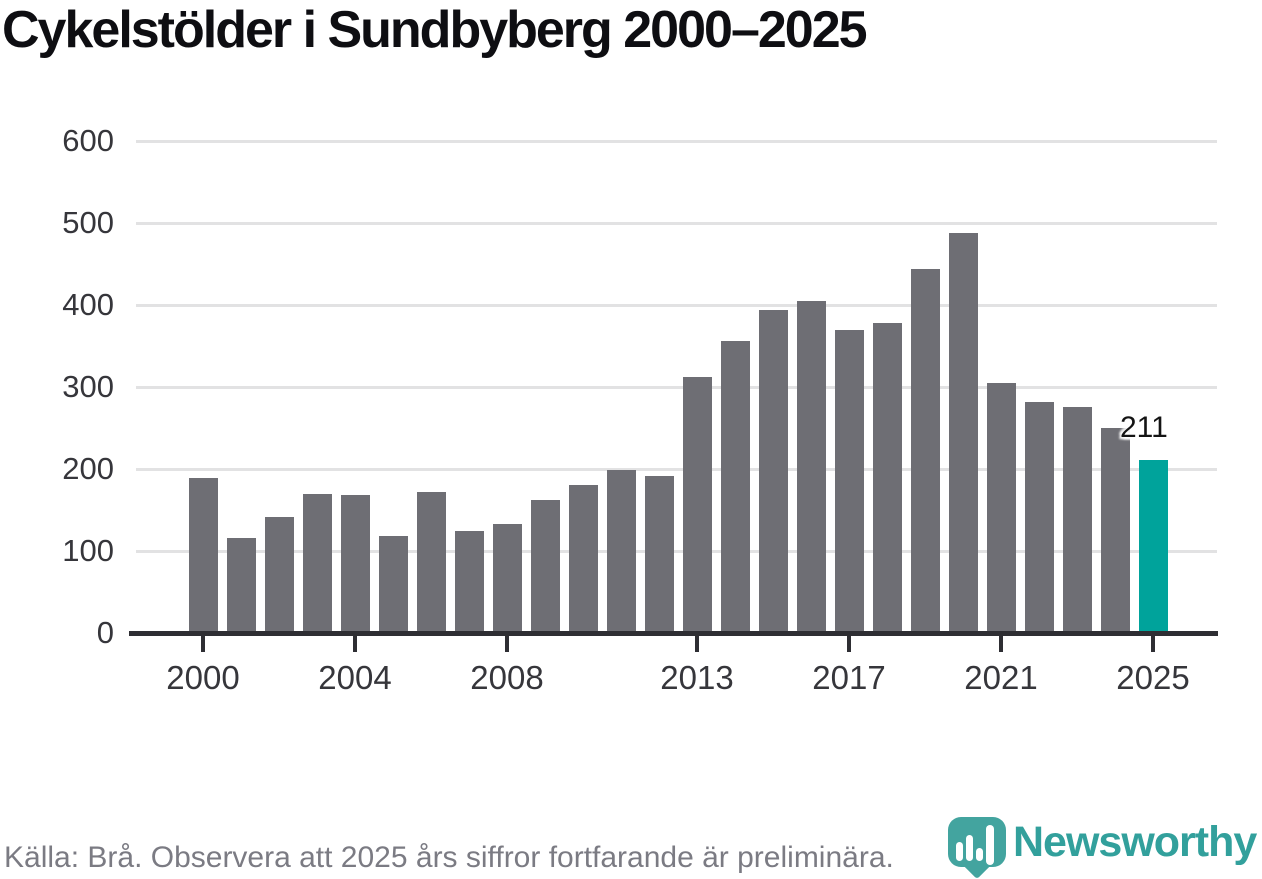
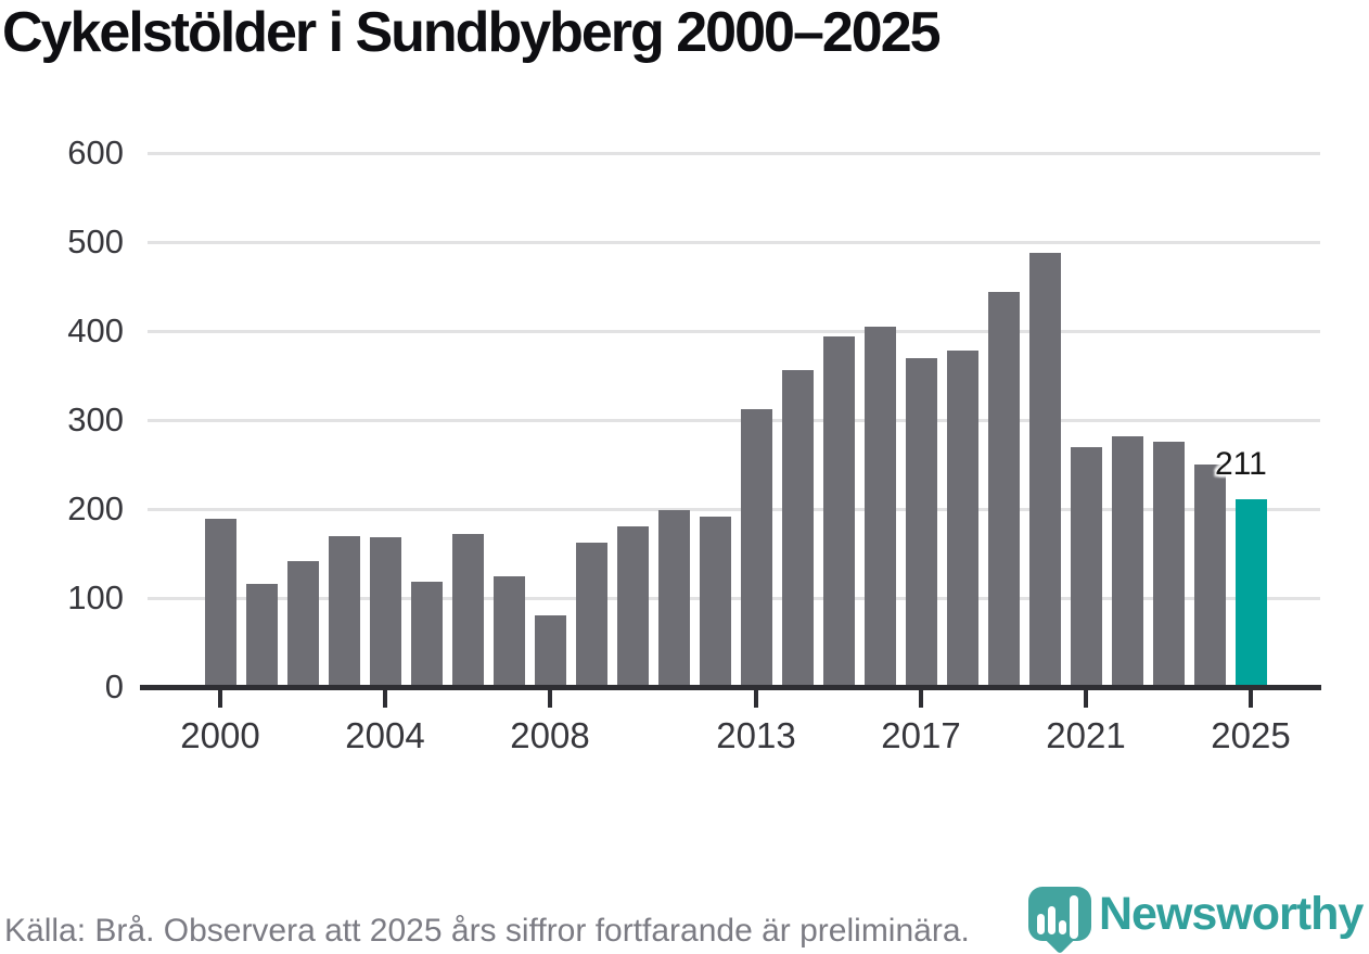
2008: 130 -> 80
2021: 300 -> 270
